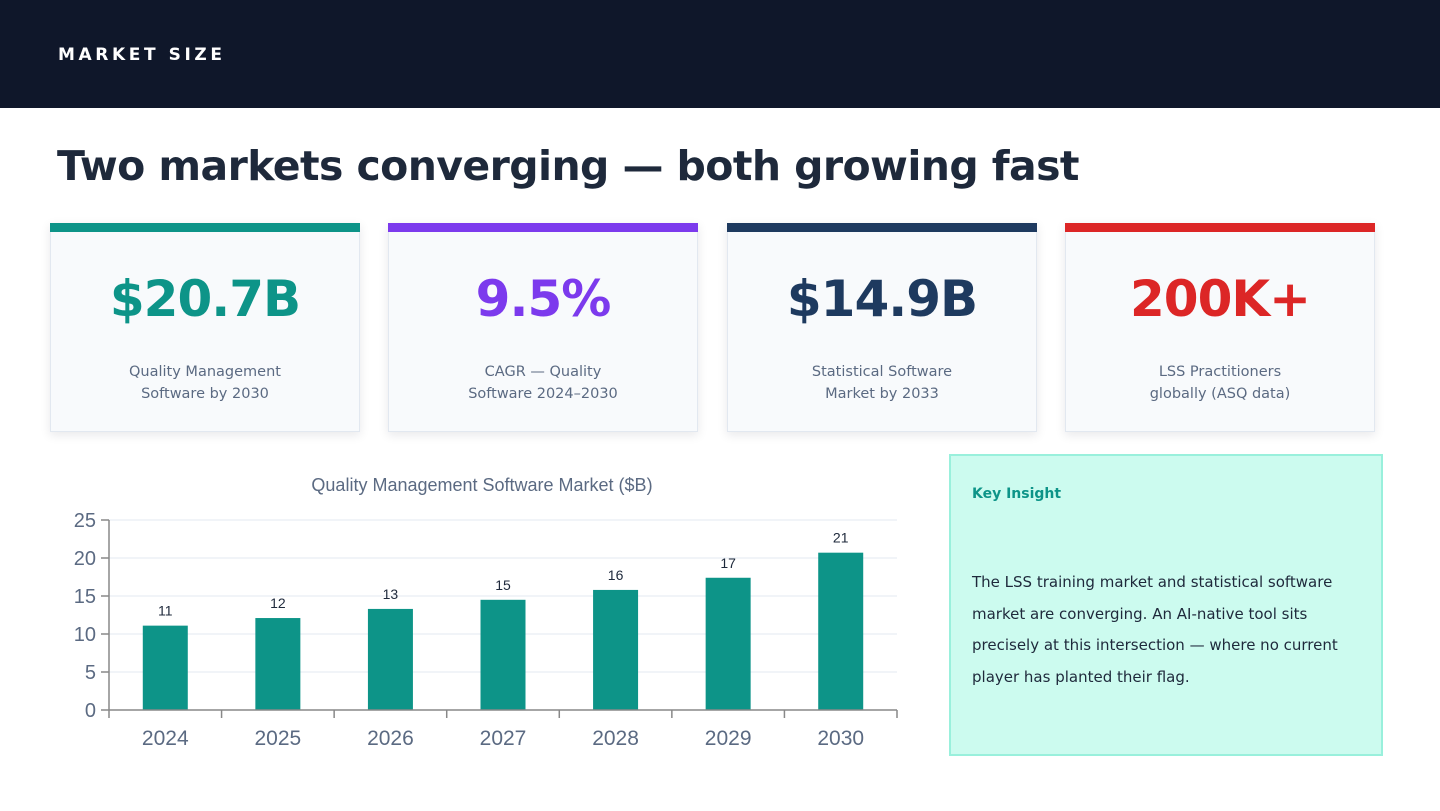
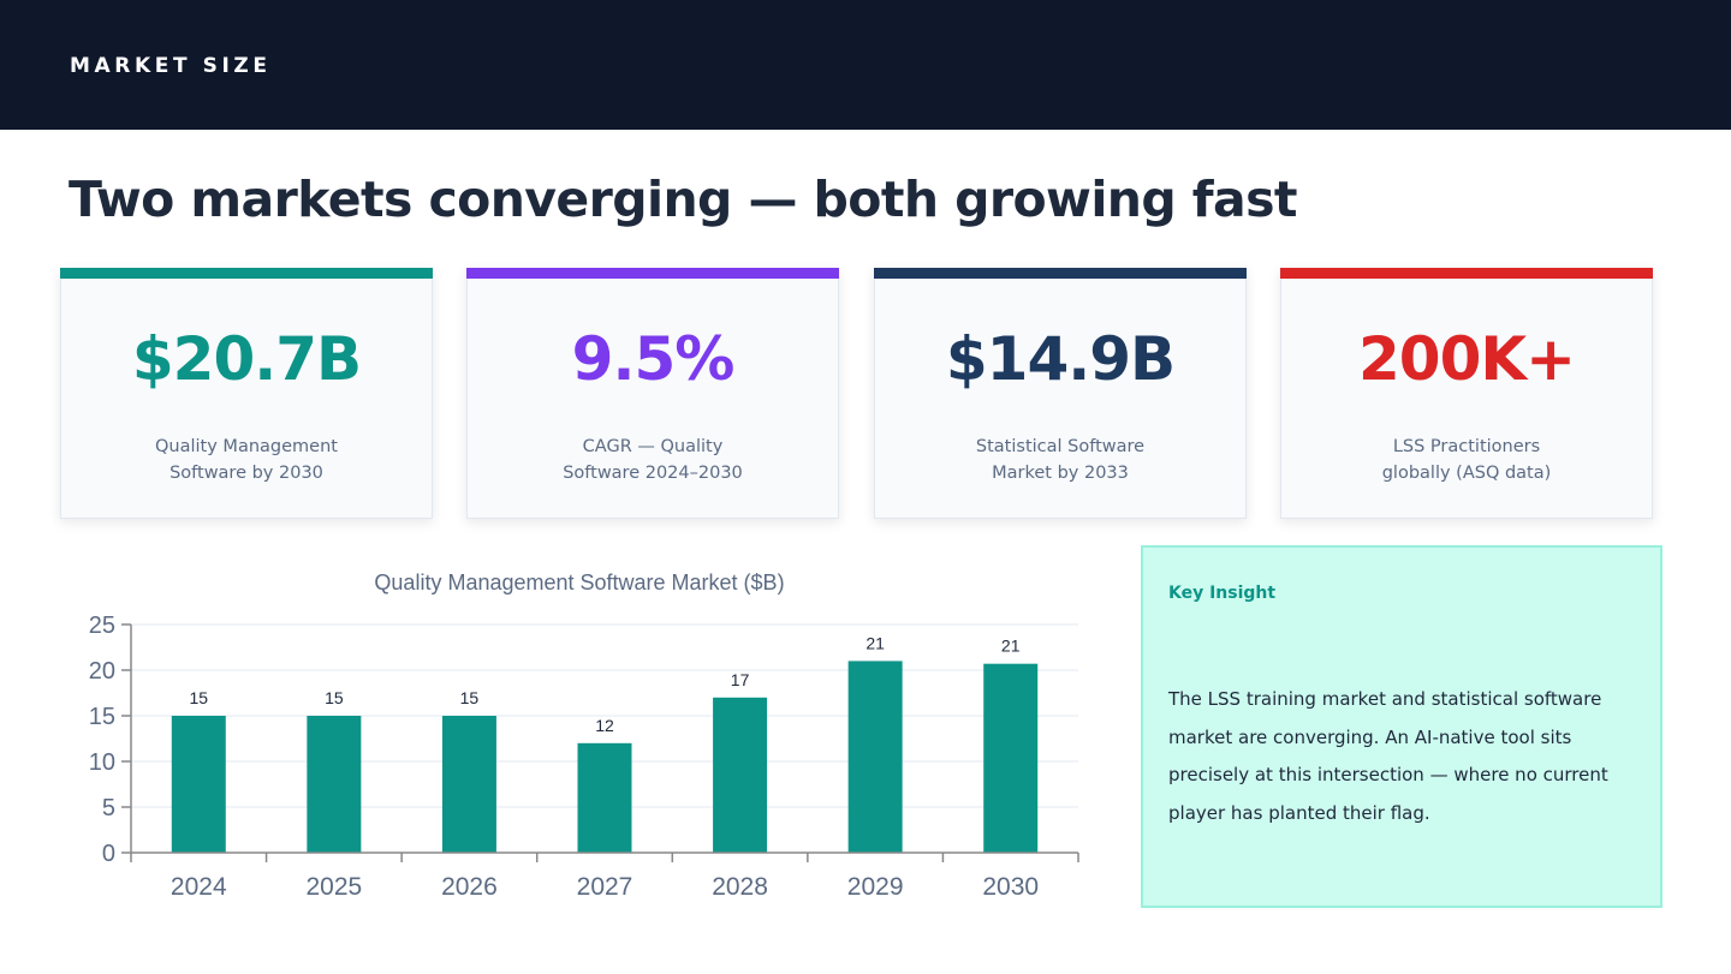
2024: 11 -> 15
2025: 12 -> 15
2026: 13 -> 15
2027: 15 -> 12
2028: 16 -> 17
2029: 17 -> 21
